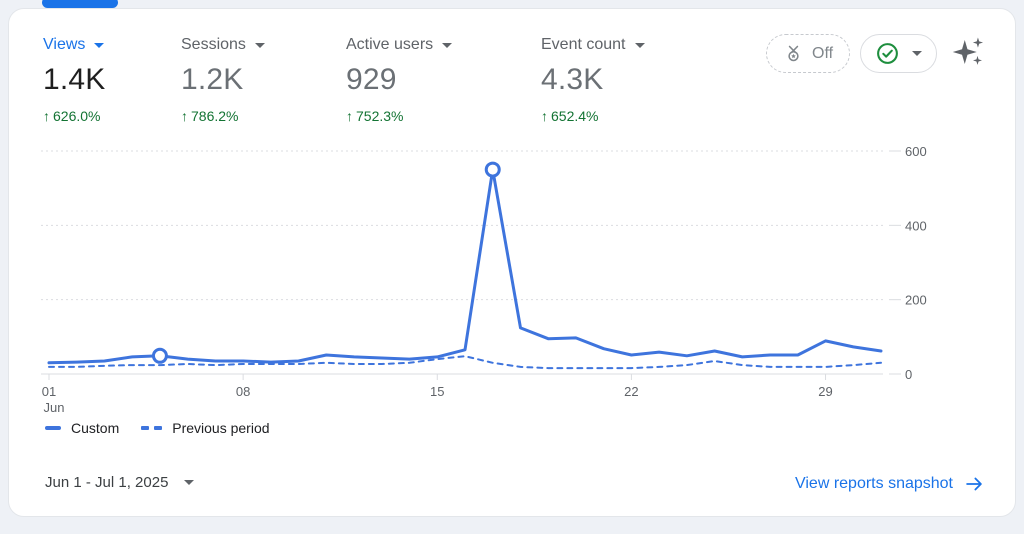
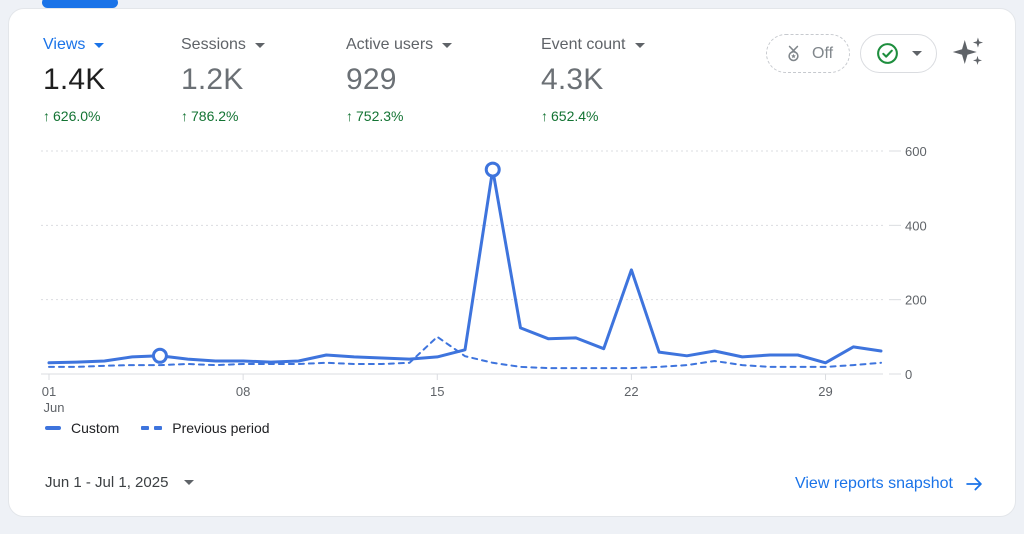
Previous period/15: 40 -> 100
Custom/22: 50 -> 280
Custom/29: 90 -> 30
